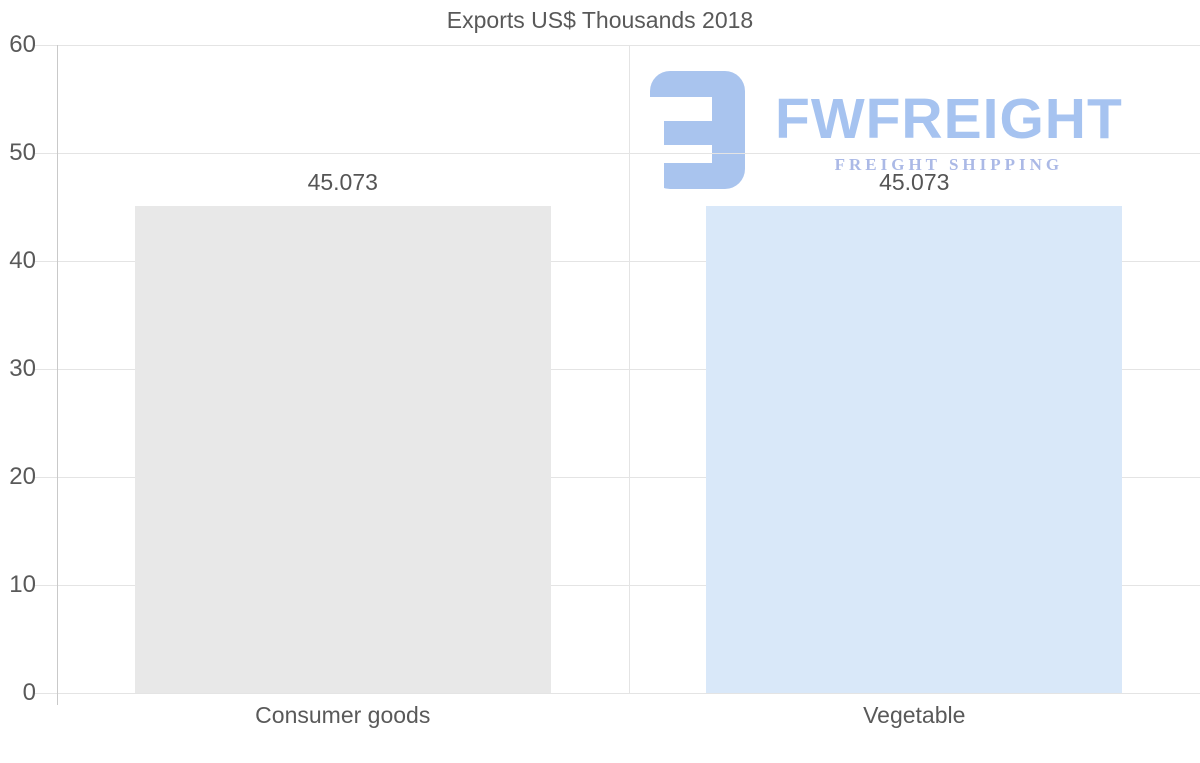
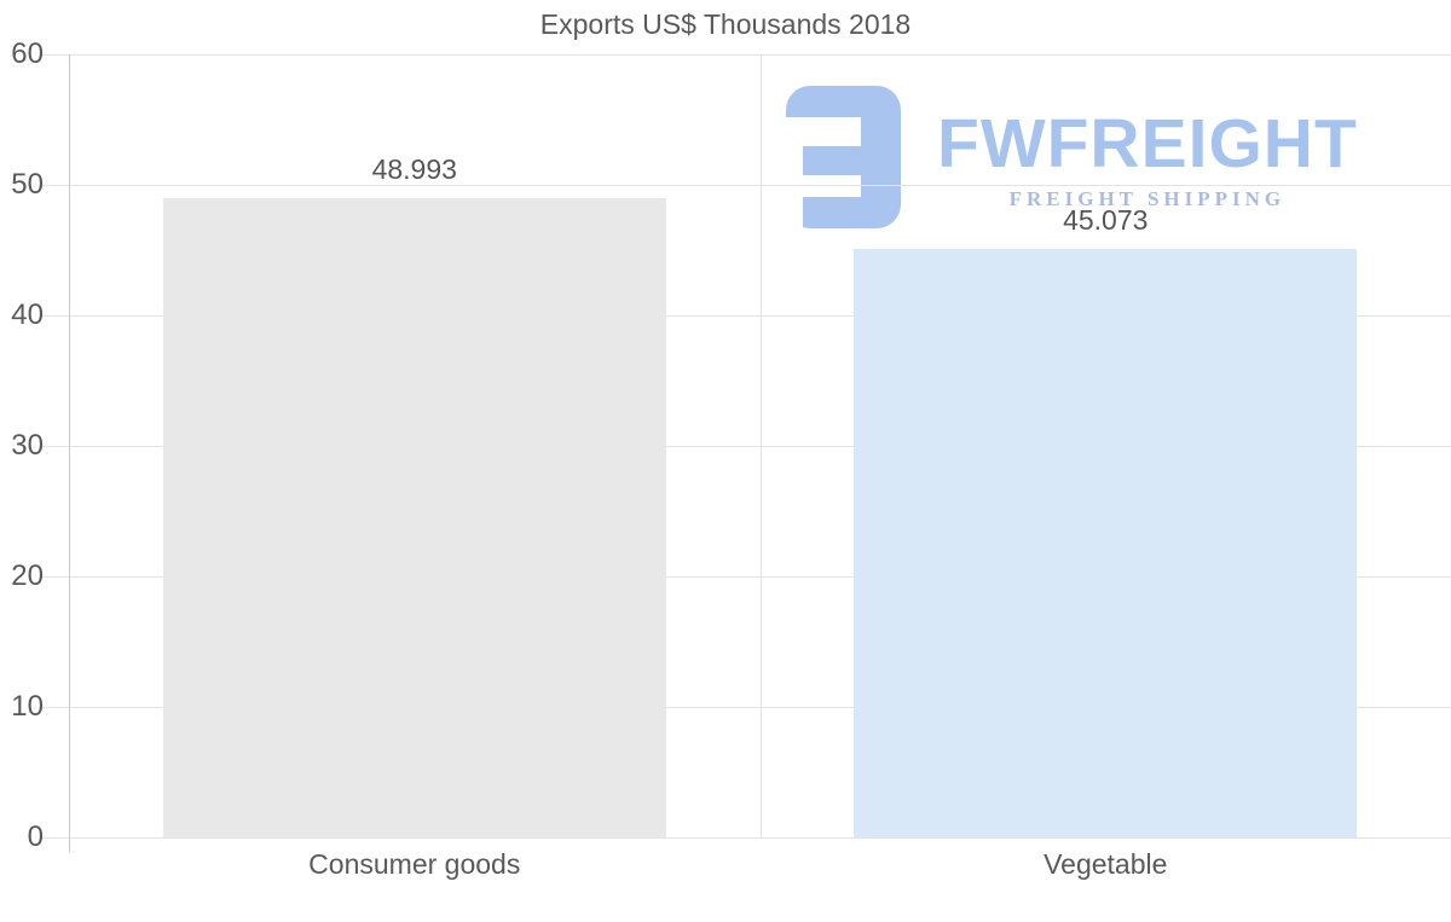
Consumer goods: 45.073 -> 48.993
